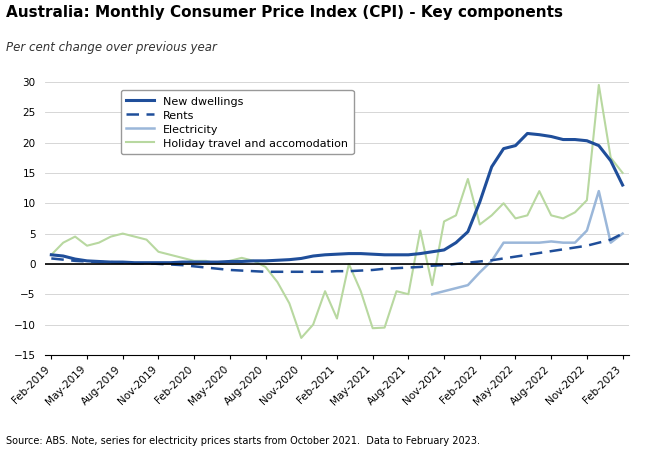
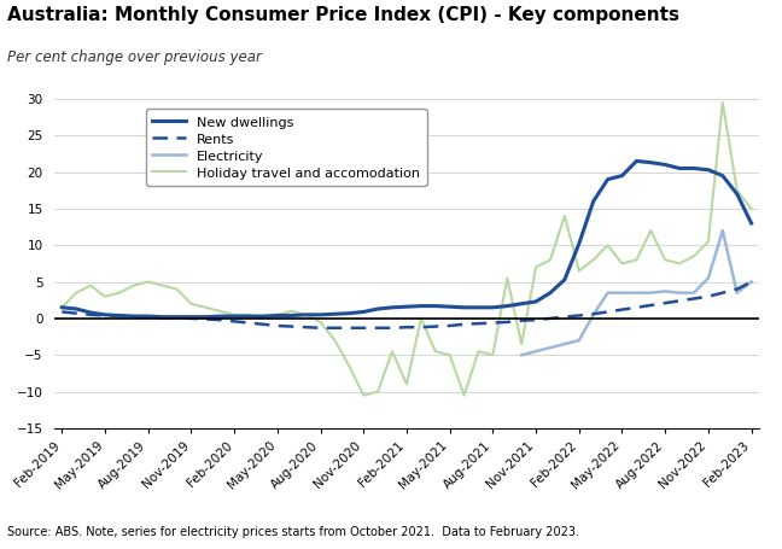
Holiday travel and accomodation/Nov-2020: -12.2 -> -10.5
Holiday travel and accomodation/May-2021: -10.6 -> -5.0
Electricity/Feb-2022: -1.4 -> -3.0
